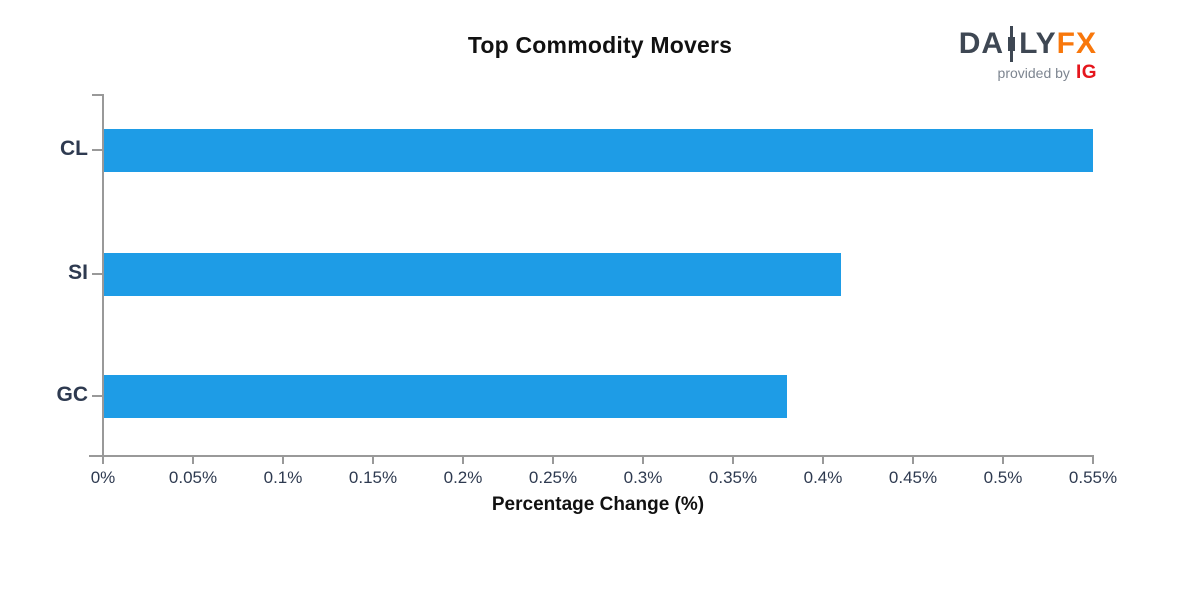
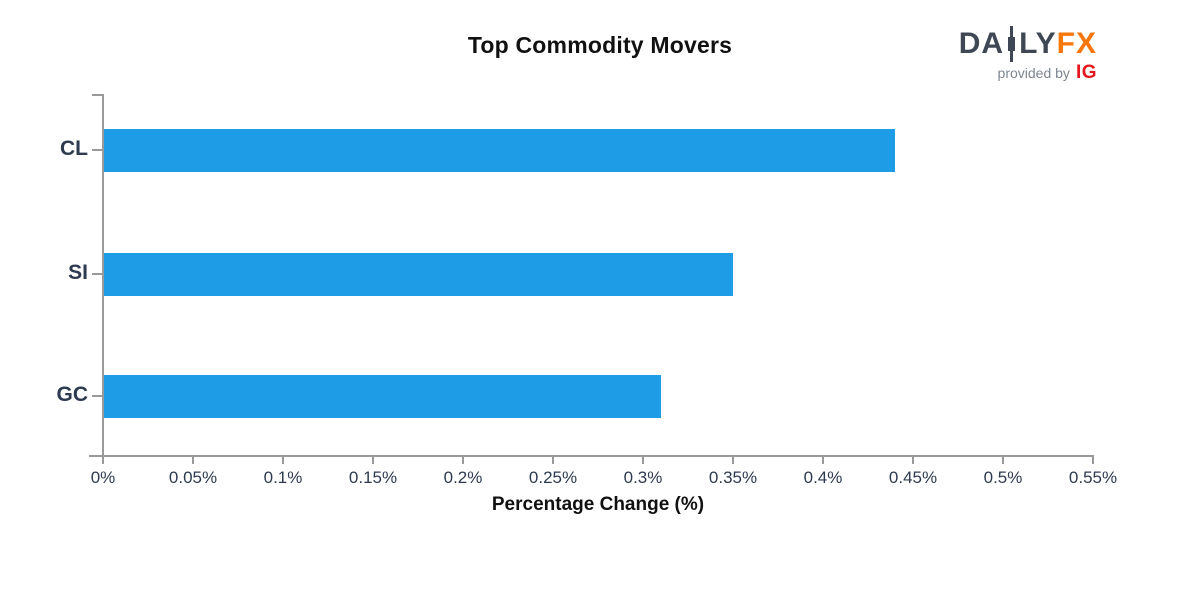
CL: 0.55% -> 0.44%
SI: 0.41% -> 0.35%
GC: 0.38% -> 0.31%
